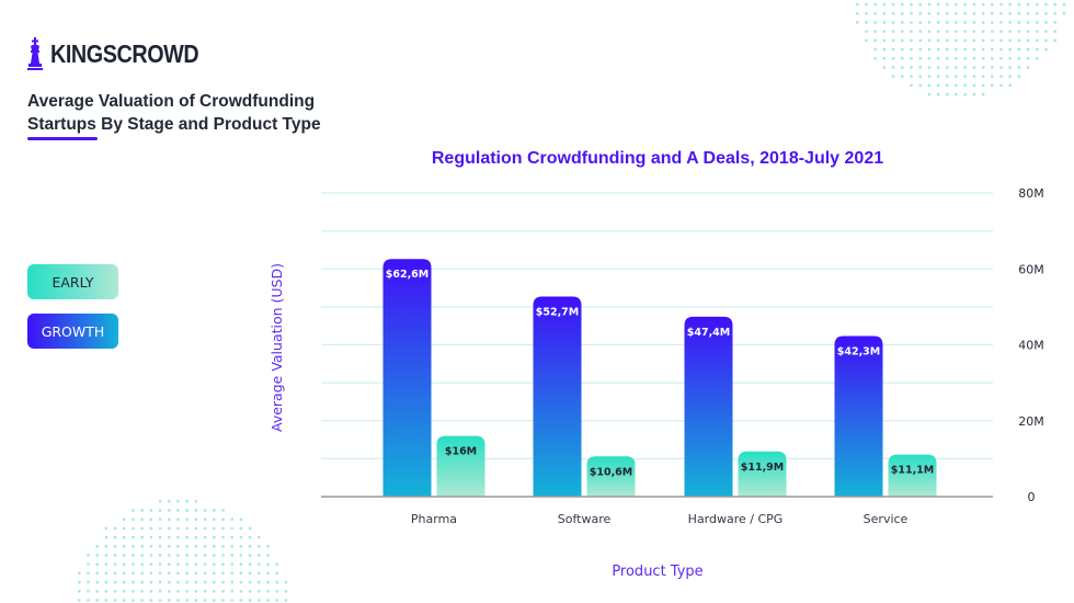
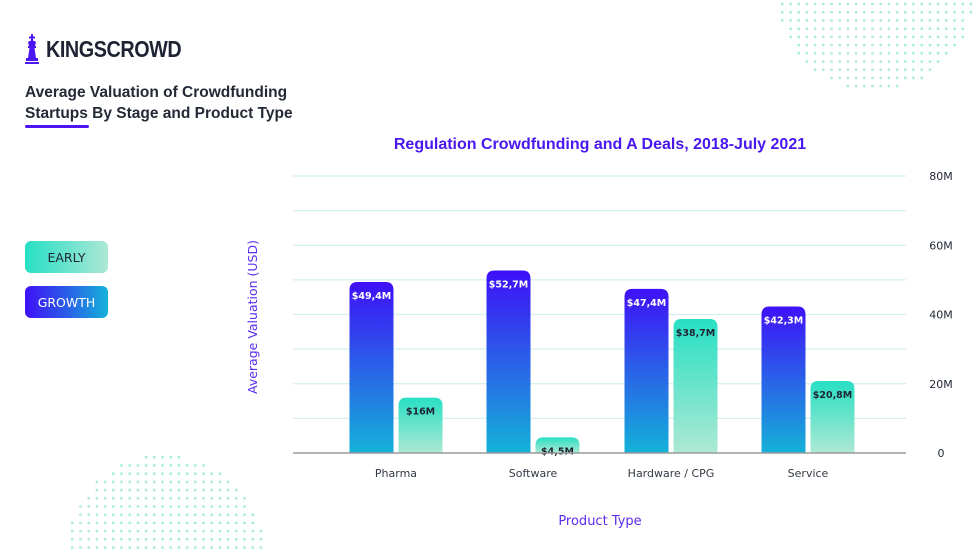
GROWTH/Pharma: $62,6M -> $49,4M
EARLY/Software: $10,6M -> $4,5M
EARLY/Hardware / CPG: $11,9M -> $38,7M
EARLY/Service: $11,1M -> $20,8M
